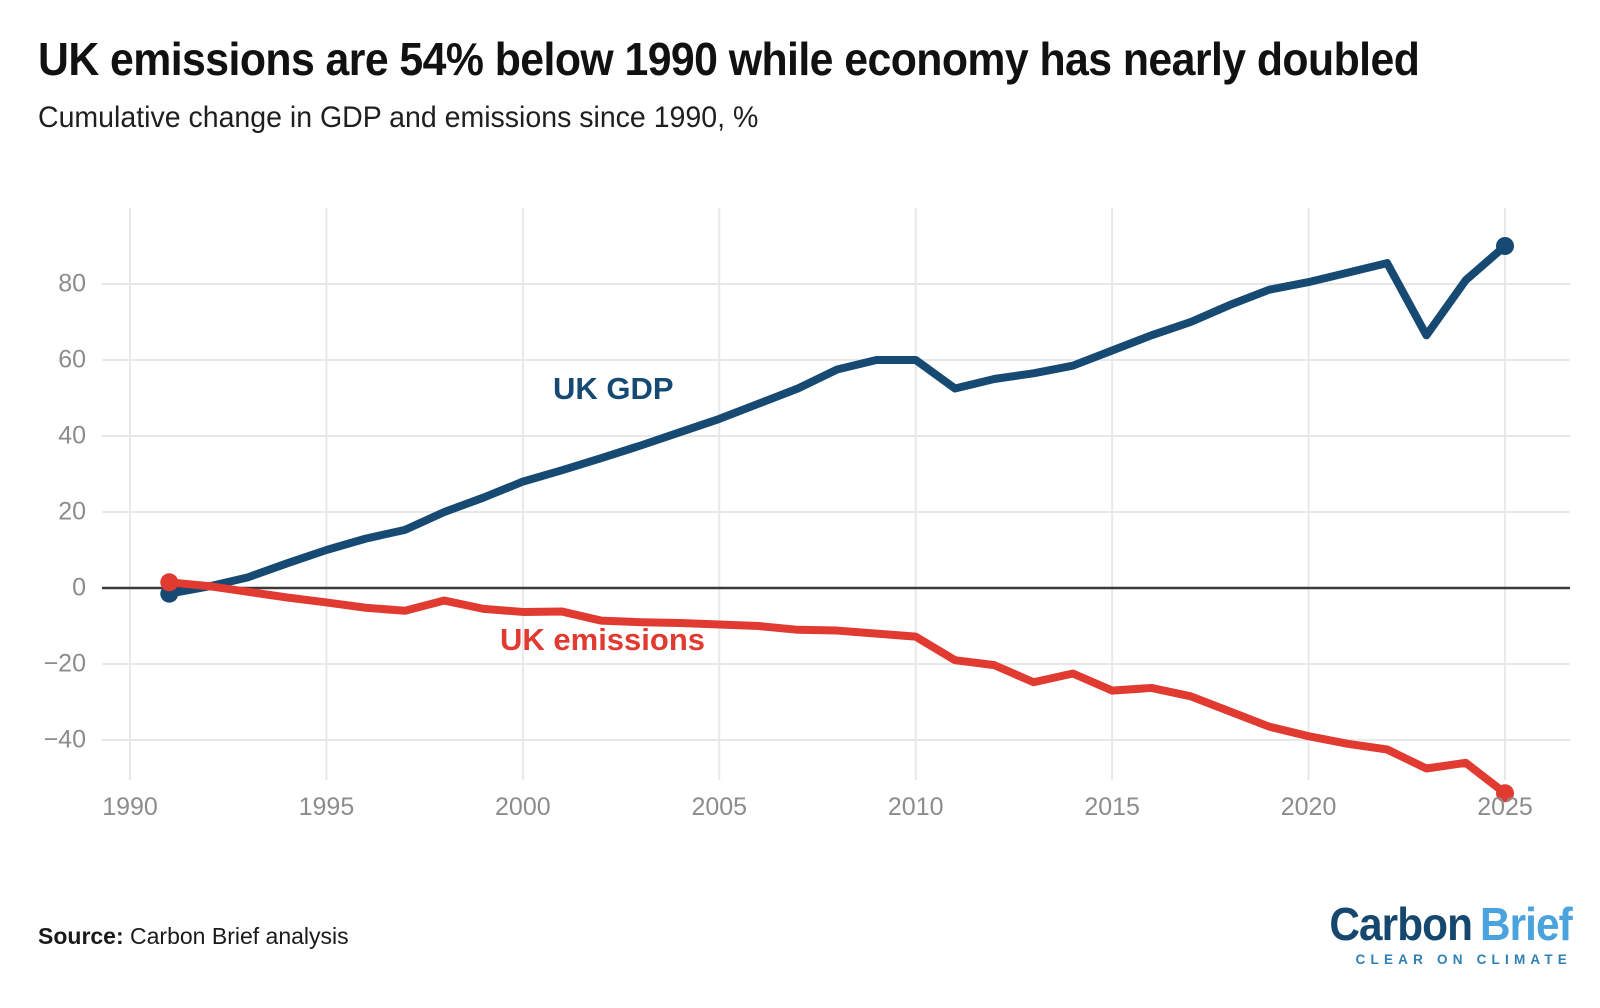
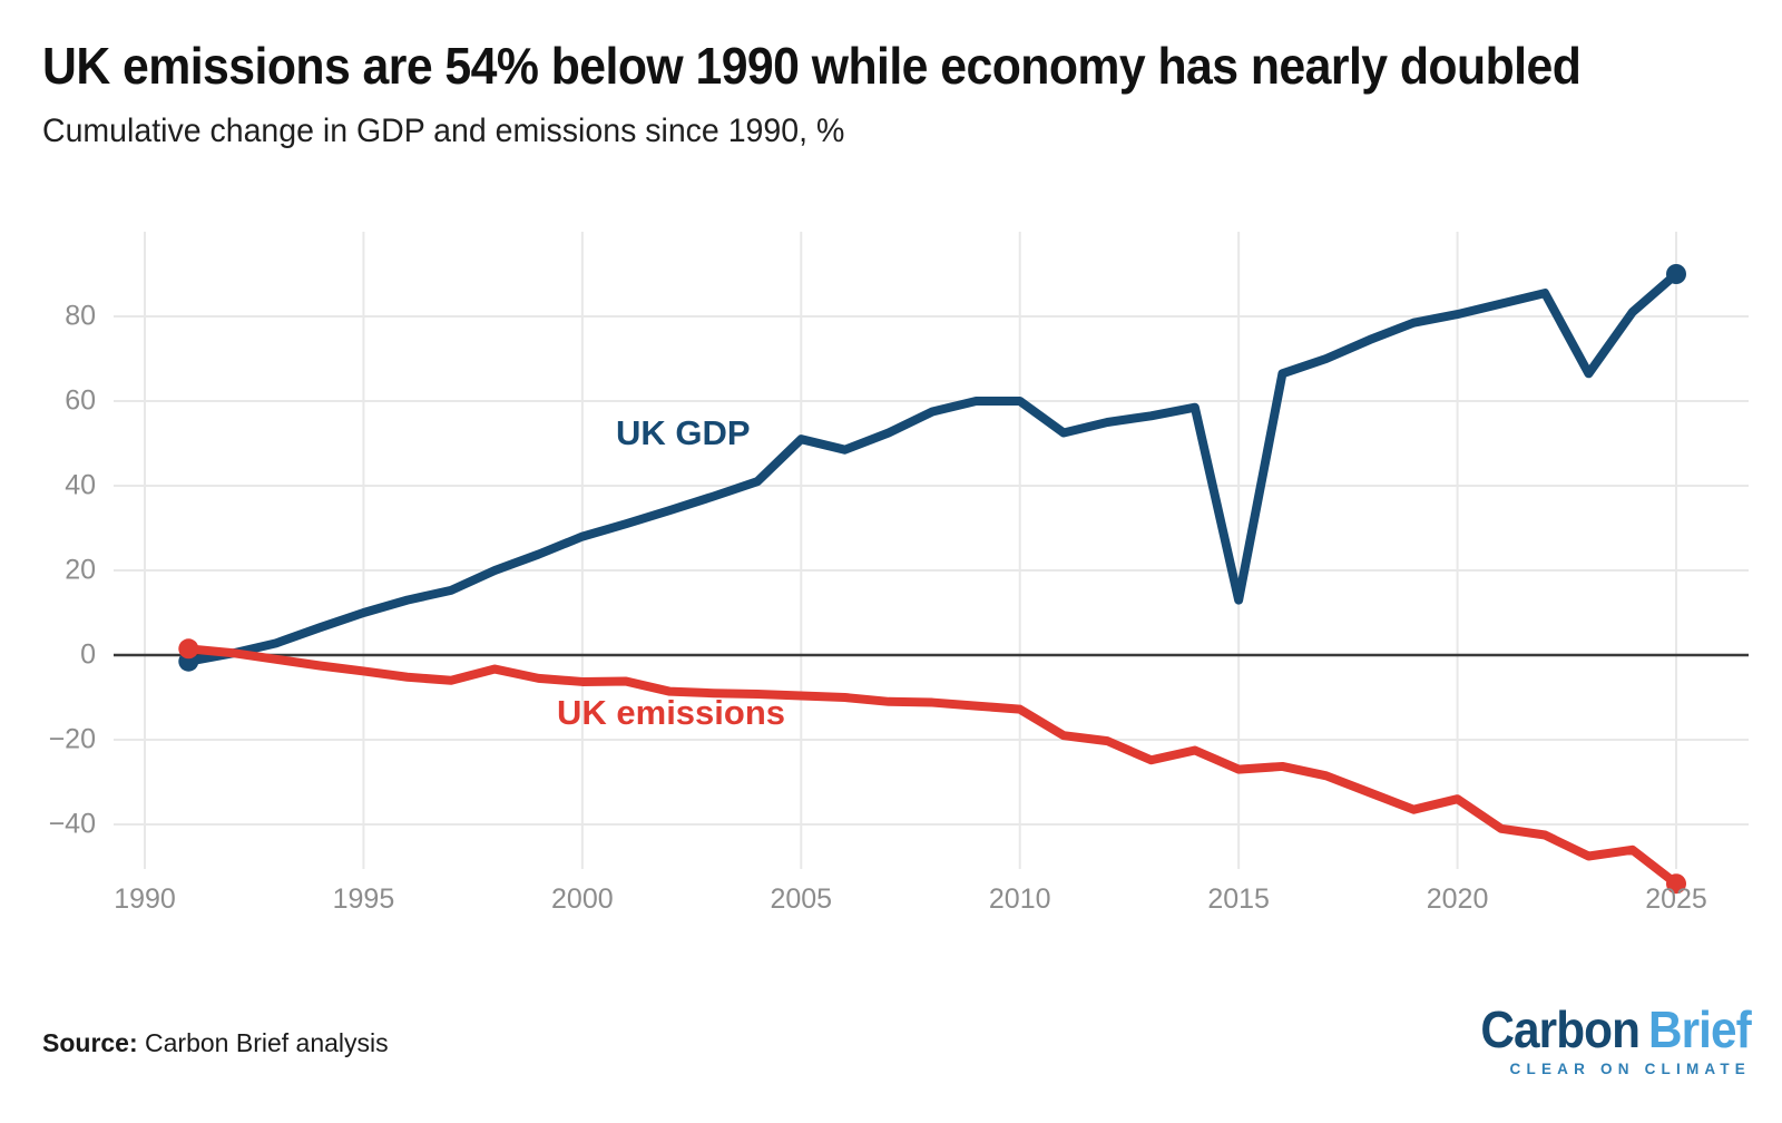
UK GDP/2005: 44 -> 51
UK GDP/2015: 62 -> 13
UK emissions/2020: -39 -> -34
